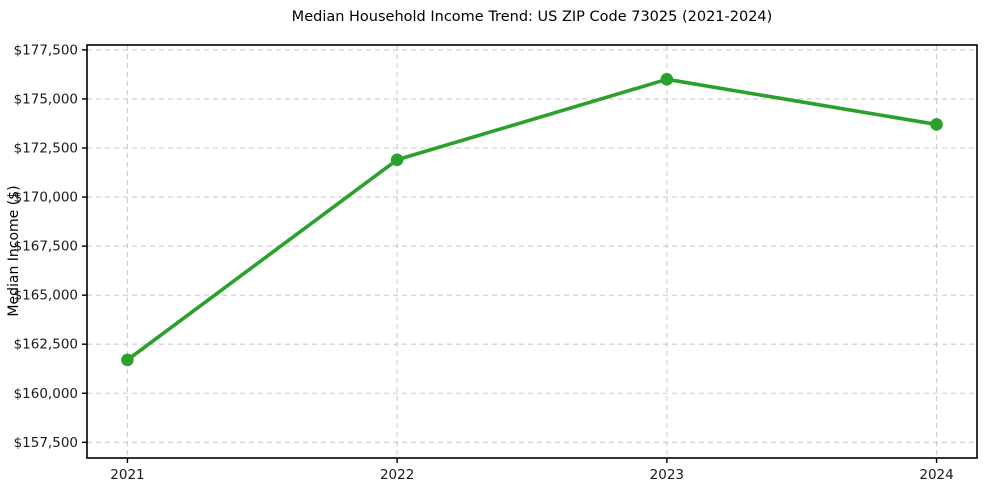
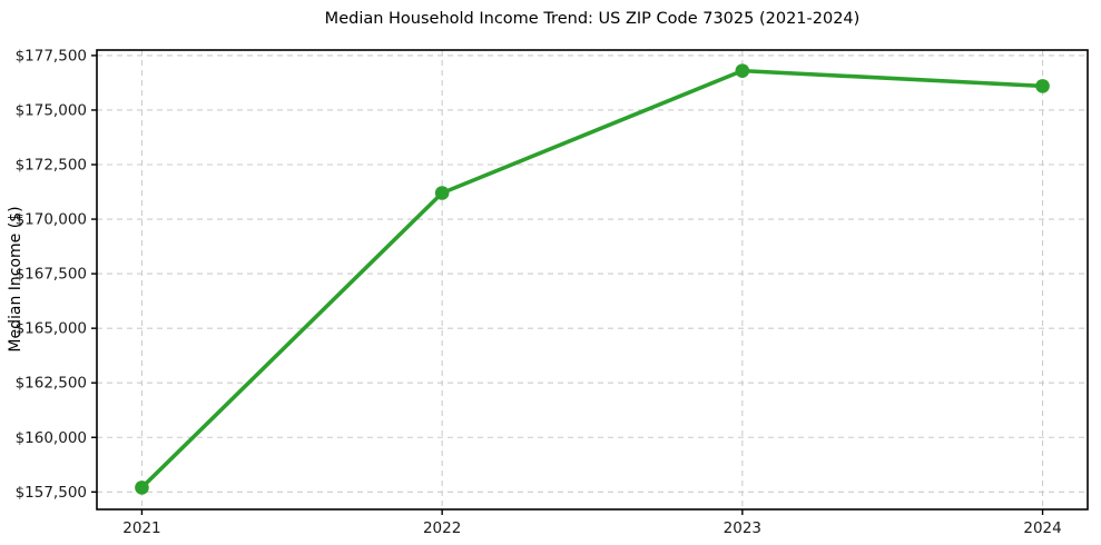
2021: $161700 -> $157700
2022: $171900 -> $171200
2023: $176000 -> $176800
2024: $173700 -> $176100
